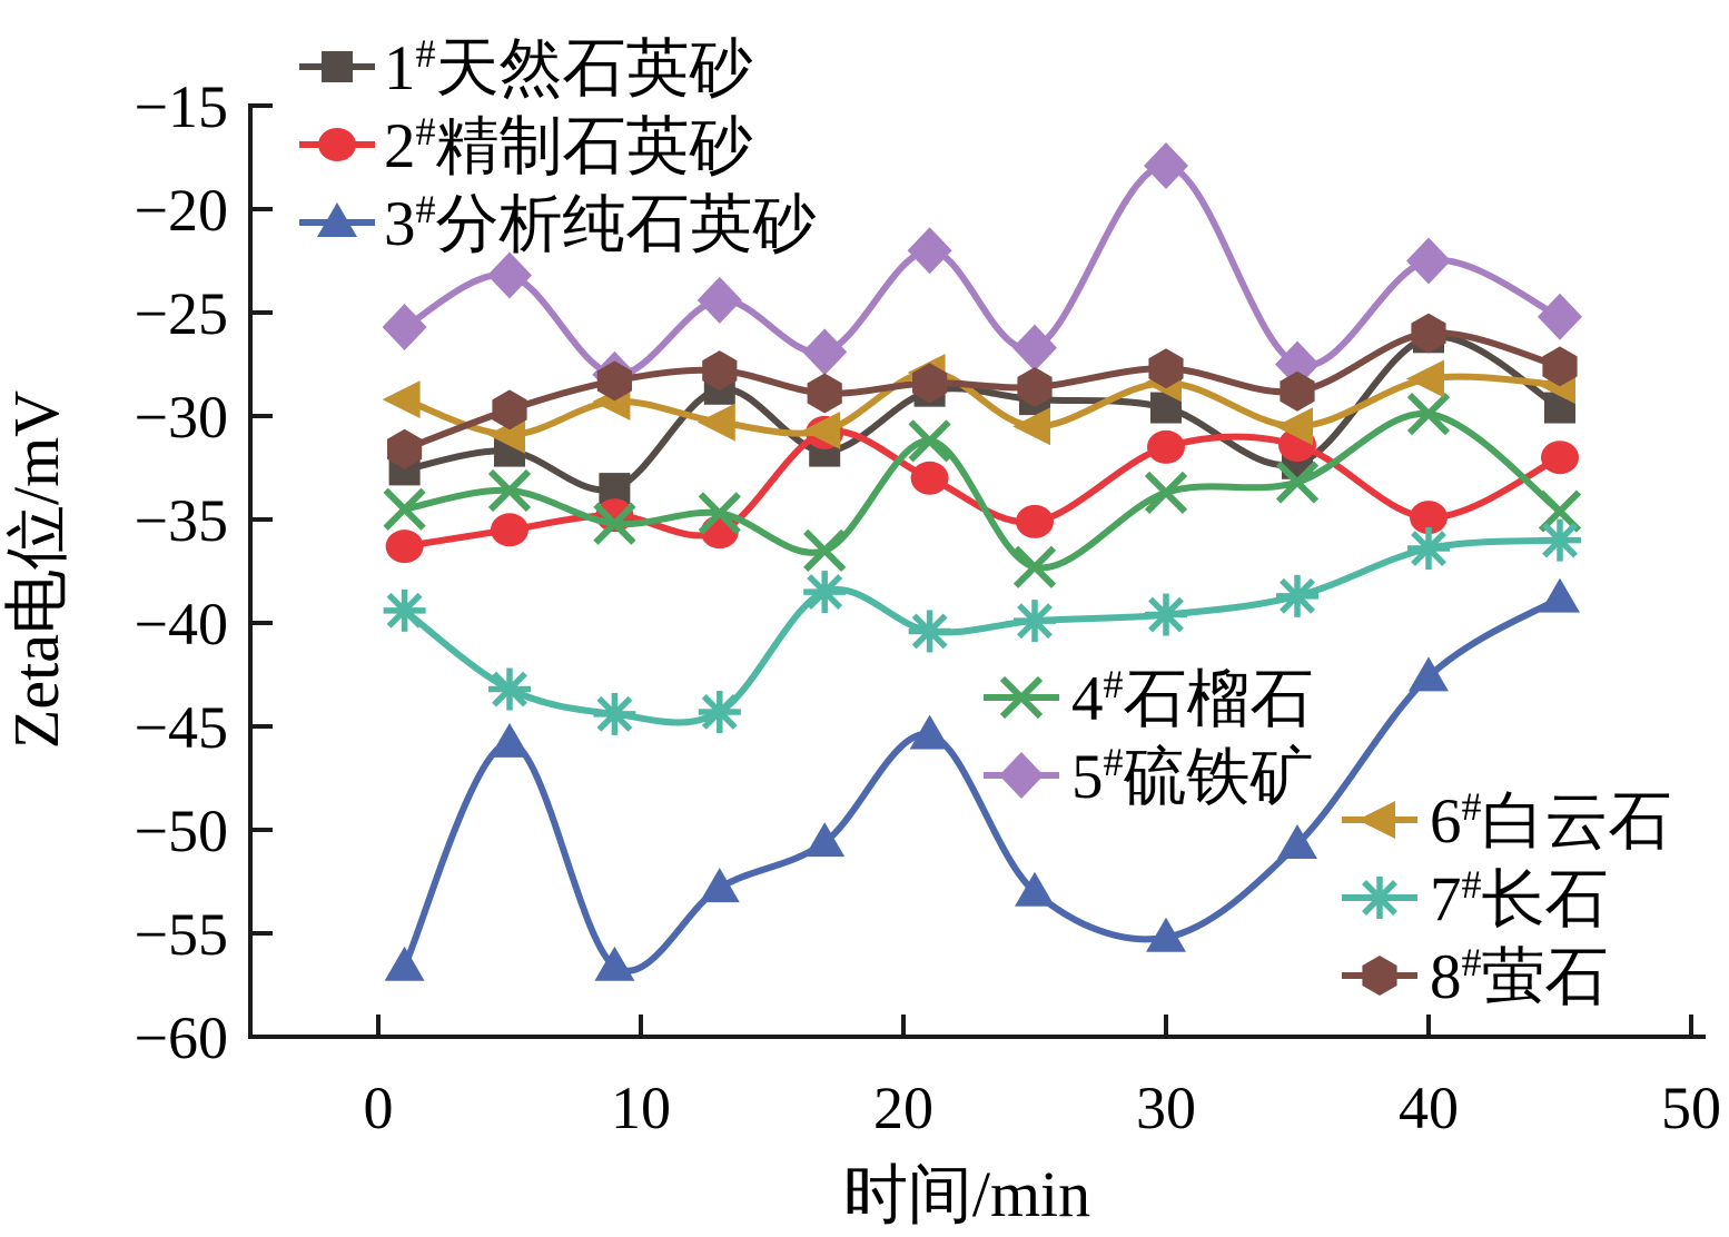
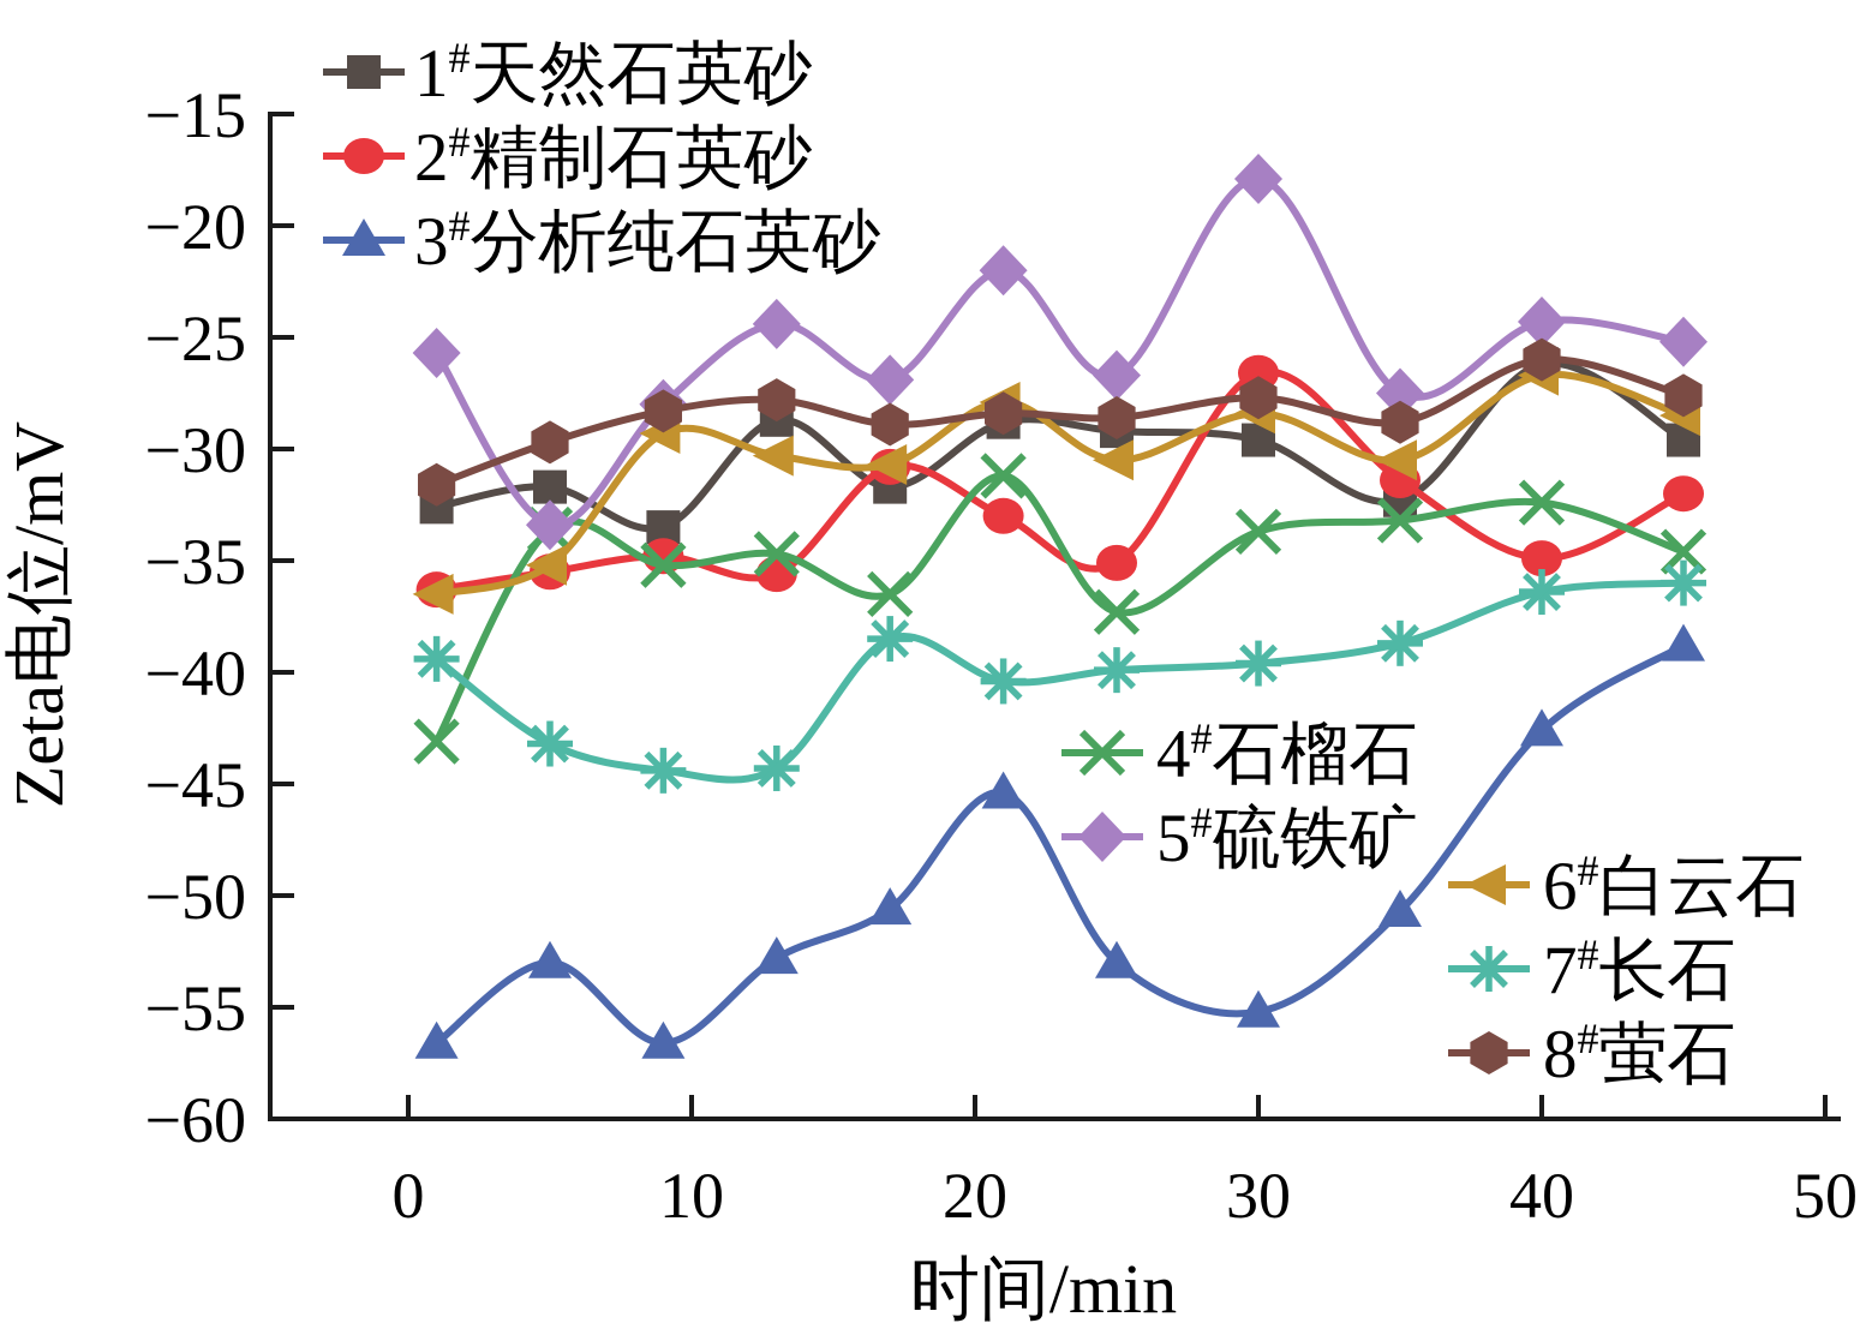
石榴石/1: -34.5 -> -43.1
白云石/1: -29.2 -> -36.5
分析纯石英砂/5: -45.8 -> -53.0
硫铁矿/5: -23.2 -> -33.4
白云石/5: -30.9 -> -35.2
精制石英砂/30: -31.5 -> -26.6
石榴石/40: -29.9 -> -32.4
硫铁矿/40: -22.5 -> -24.3
白云石/40: -28.2 -> -26.7
